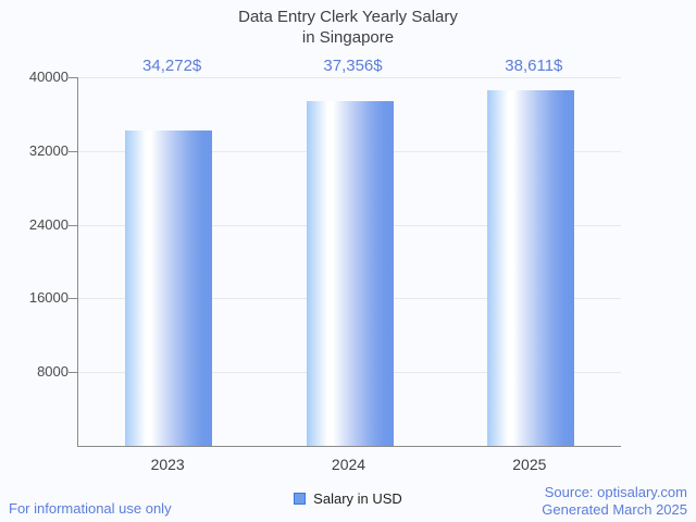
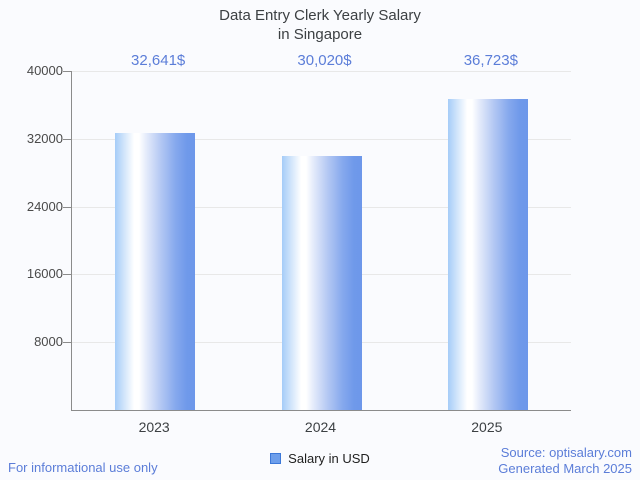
2023: 34,272 -> 32,641
2024: 37,356 -> 30,020
2025: 38,611 -> 36,723
